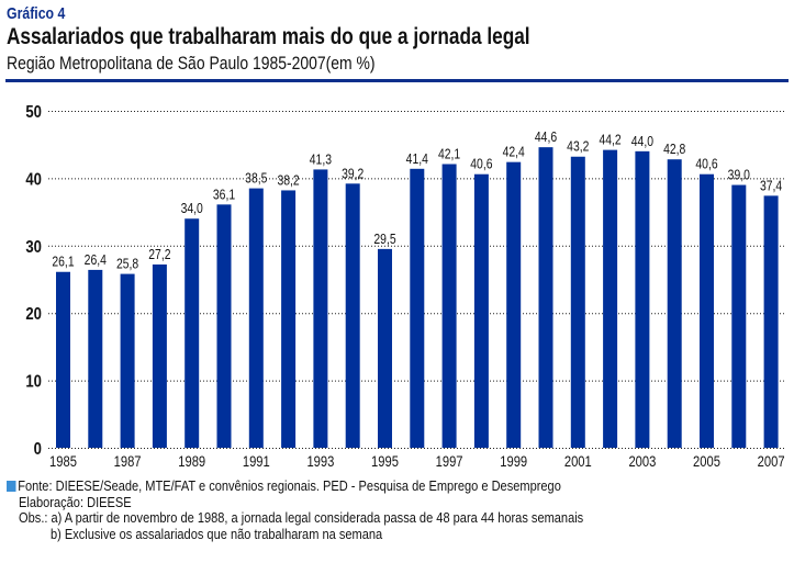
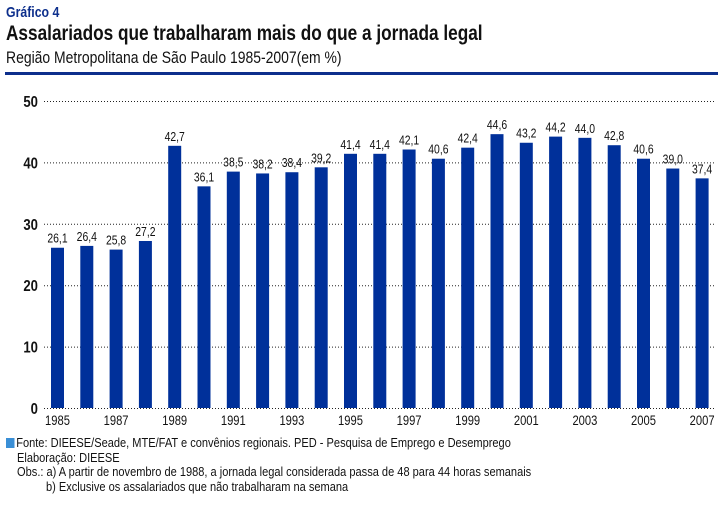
1989: 34,0 -> 42,7
1993: 41,3 -> 38,4
1995: 29,5 -> 41,4
